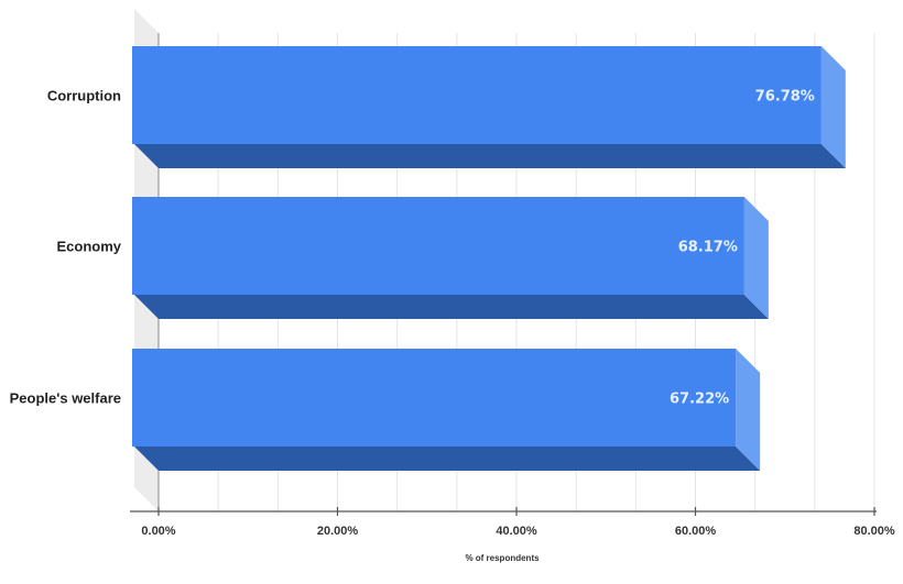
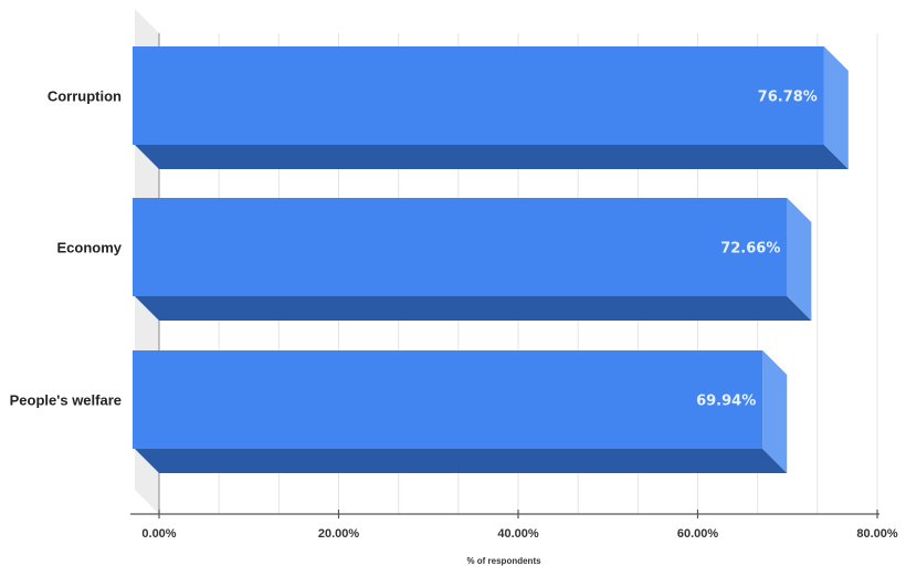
Economy: 68.17% -> 72.66%
People's welfare: 67.22% -> 69.94%
